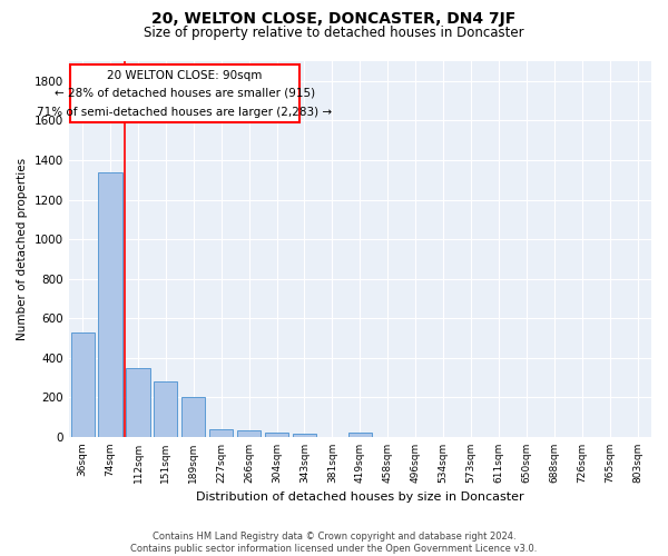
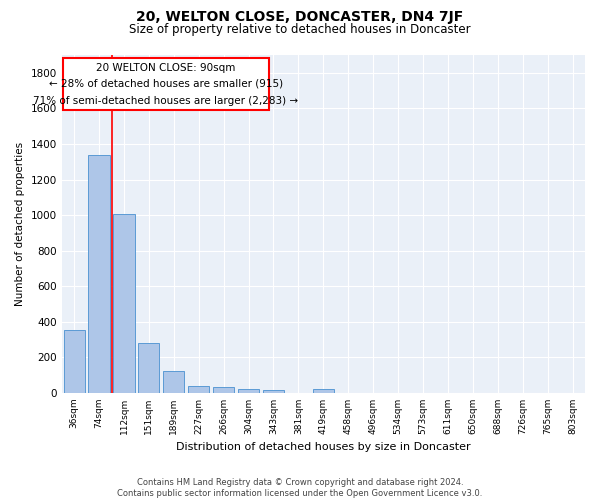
36sqm: 530 -> 360
112sqm: 350 -> 1000
189sqm: 200 -> 120
